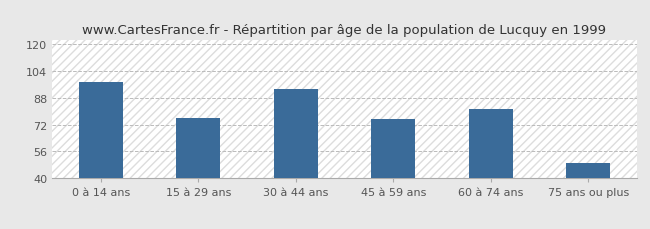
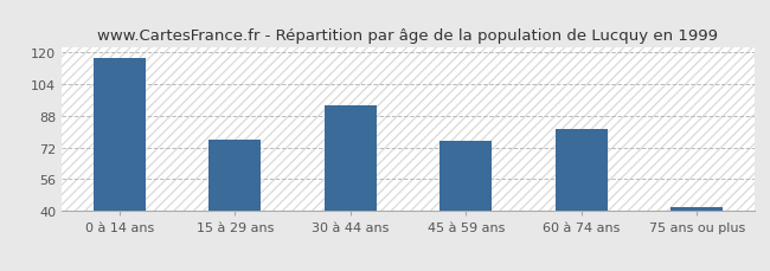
0 à 14 ans: 97 -> 117
75 ans ou plus: 49 -> 42
